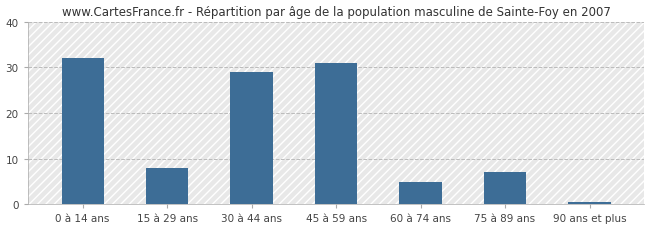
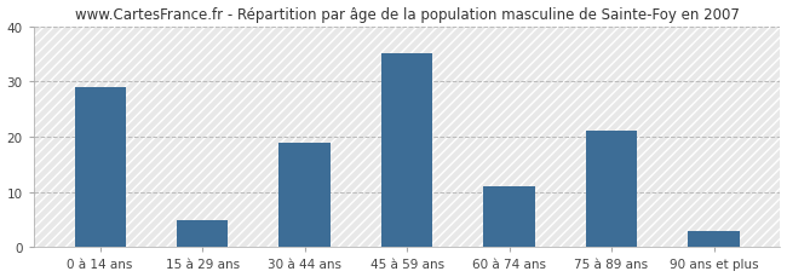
0 à 14 ans: 32.0 -> 29.0
15 à 29 ans: 8.0 -> 5.0
30 à 44 ans: 29.0 -> 19.0
45 à 59 ans: 31.0 -> 35.0
60 à 74 ans: 5.0 -> 11.0
75 à 89 ans: 7.0 -> 21.0
90 ans et plus: 0.5 -> 3.0
